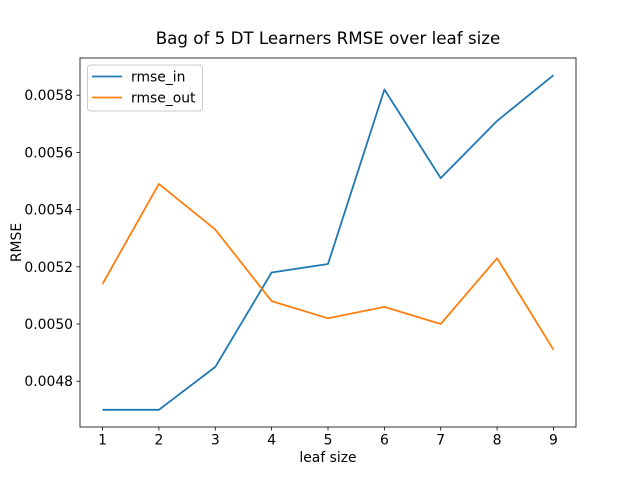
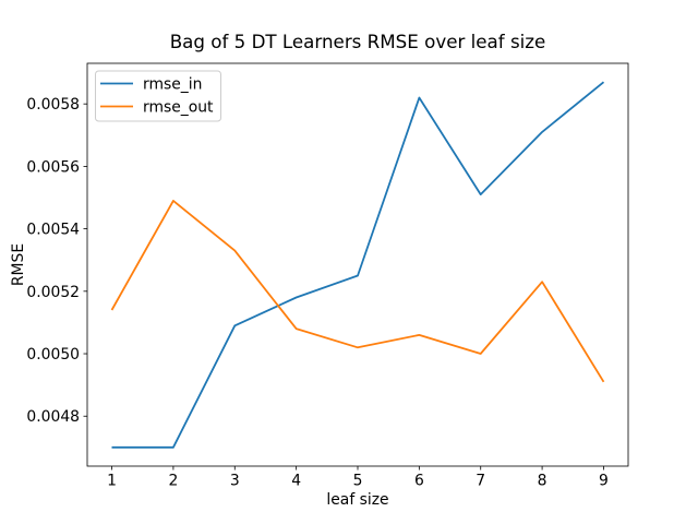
rmse_in/3: 0.00485 -> 0.00509
rmse_in/5: 0.00521 -> 0.00525
